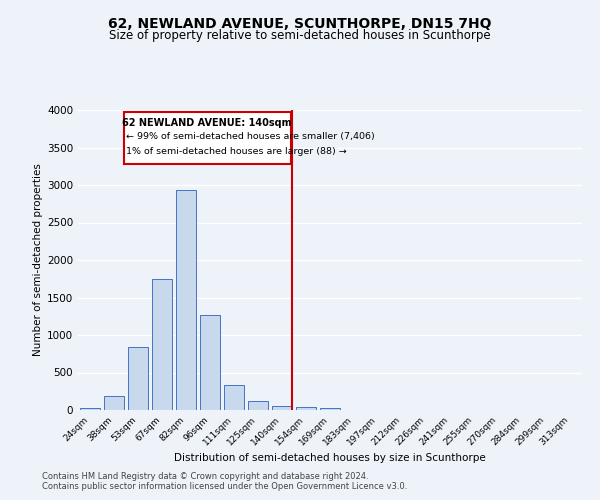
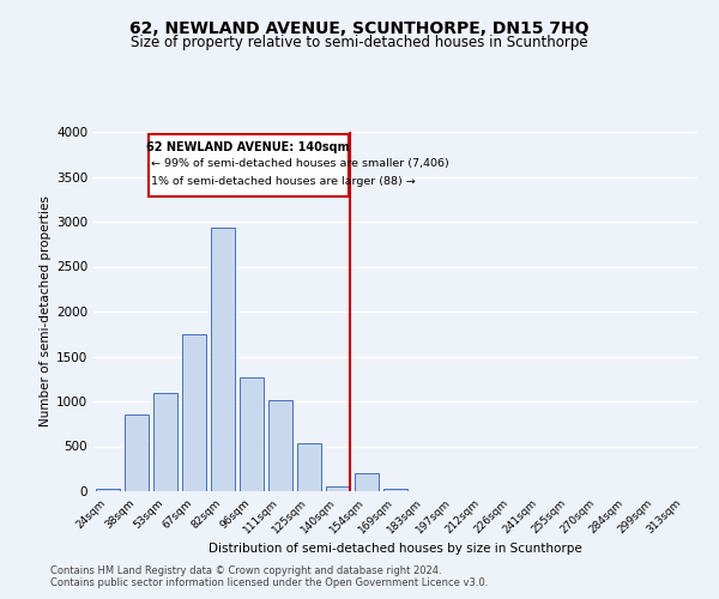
38sqm: 180 -> 860
53sqm: 840 -> 1100
111sqm: 340 -> 1020
125sqm: 120 -> 540
154sqm: 40 -> 200
